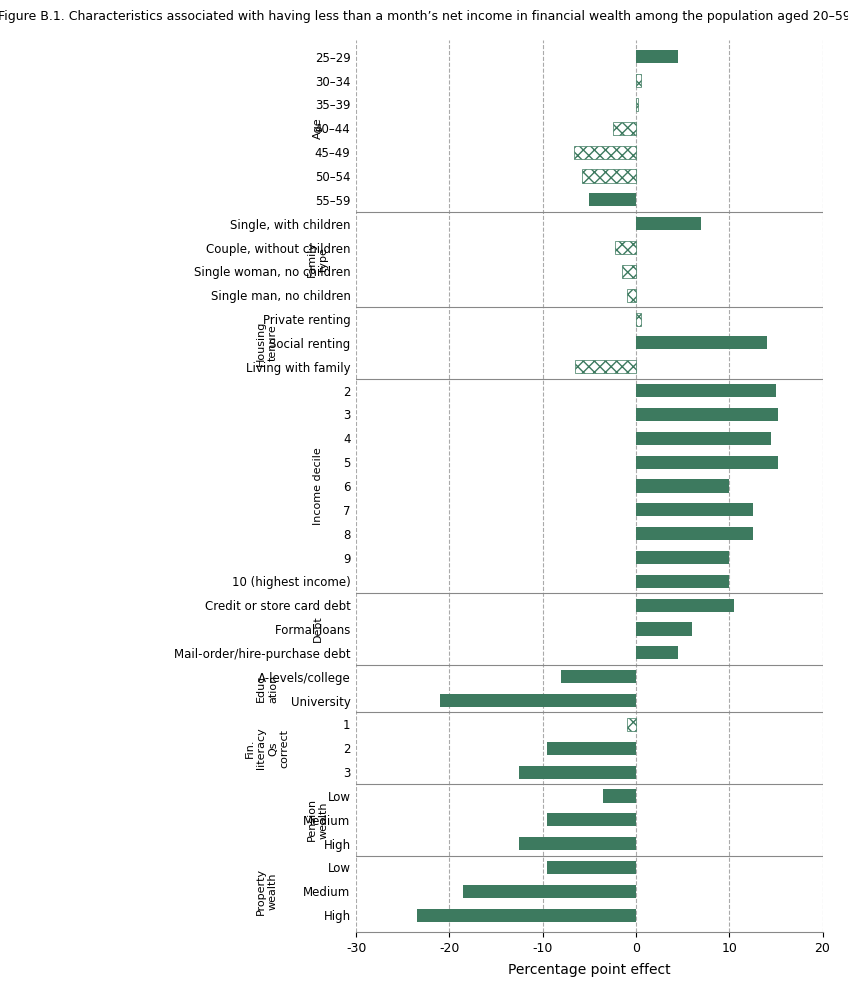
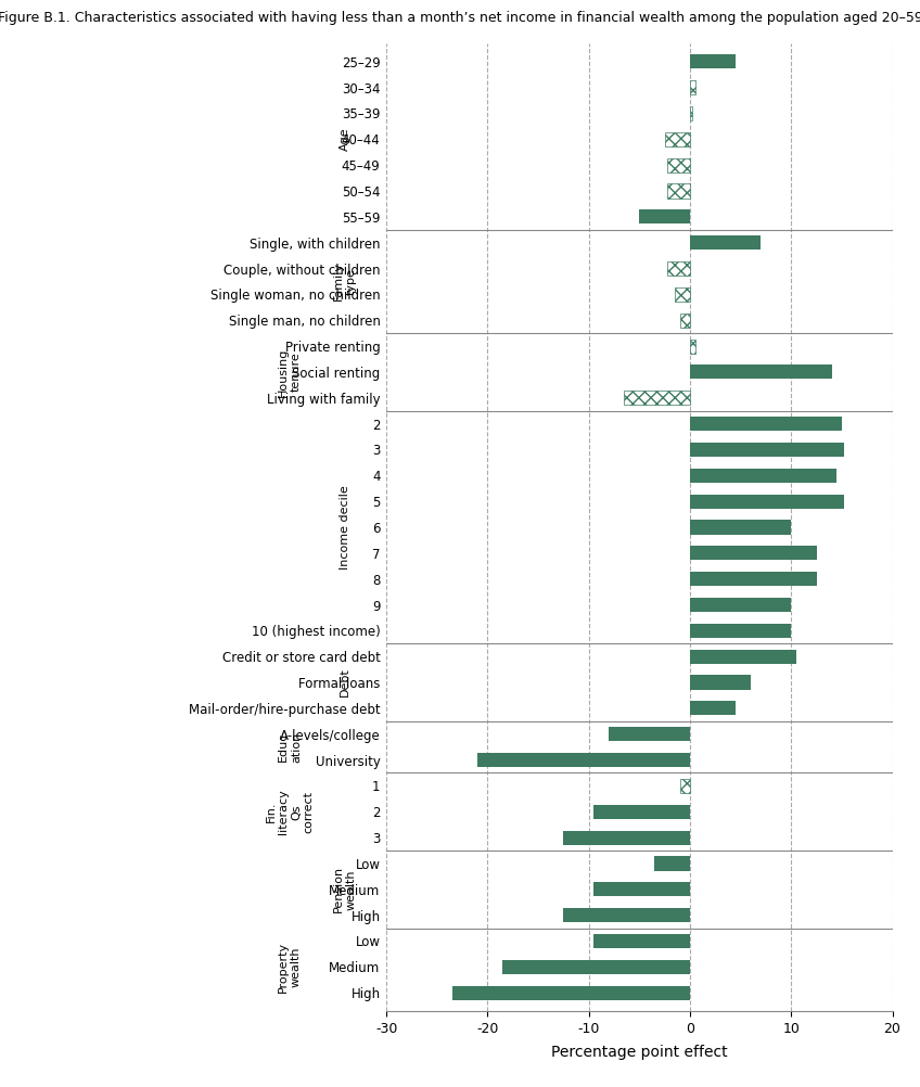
45–49: -6.6 -> -2.2
50–54: -5.8 -> -2.2
